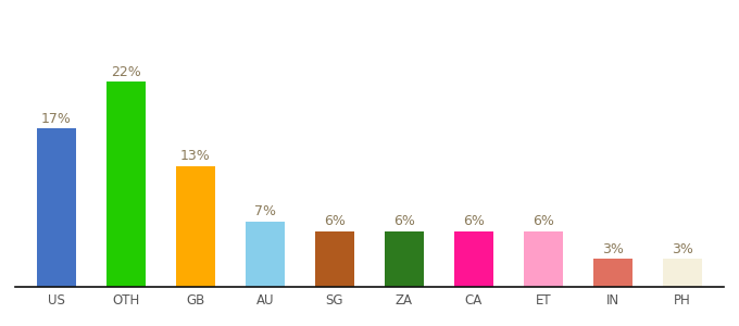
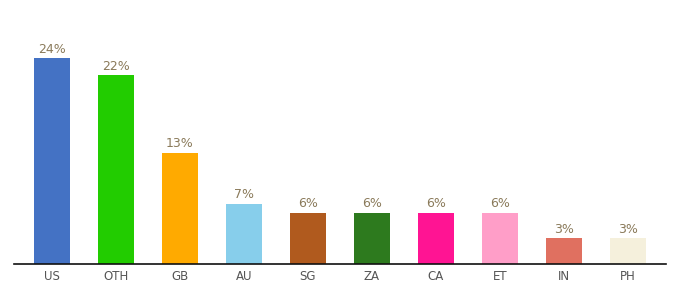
US: 17% -> 24%
